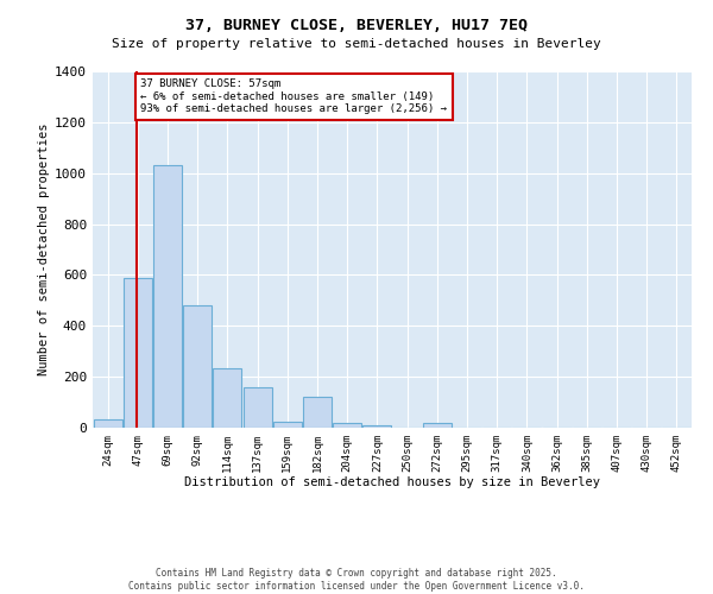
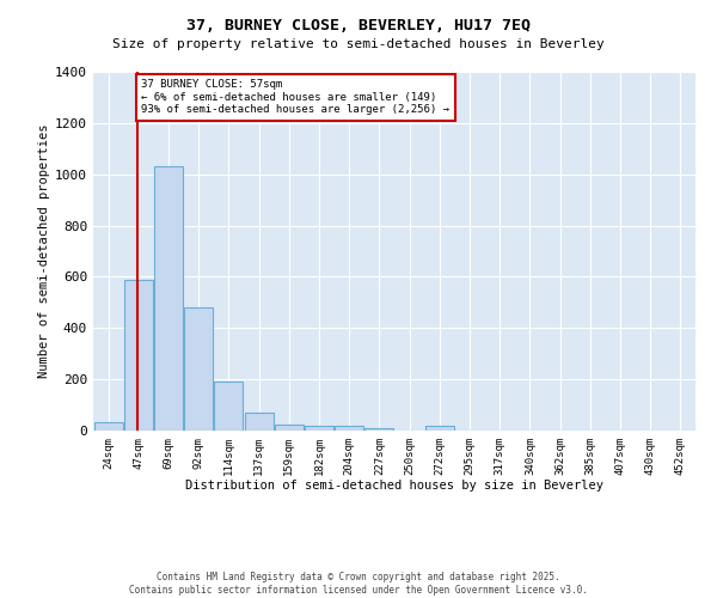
114sqm: 235 -> 190
137sqm: 160 -> 72
182sqm: 120 -> 18
